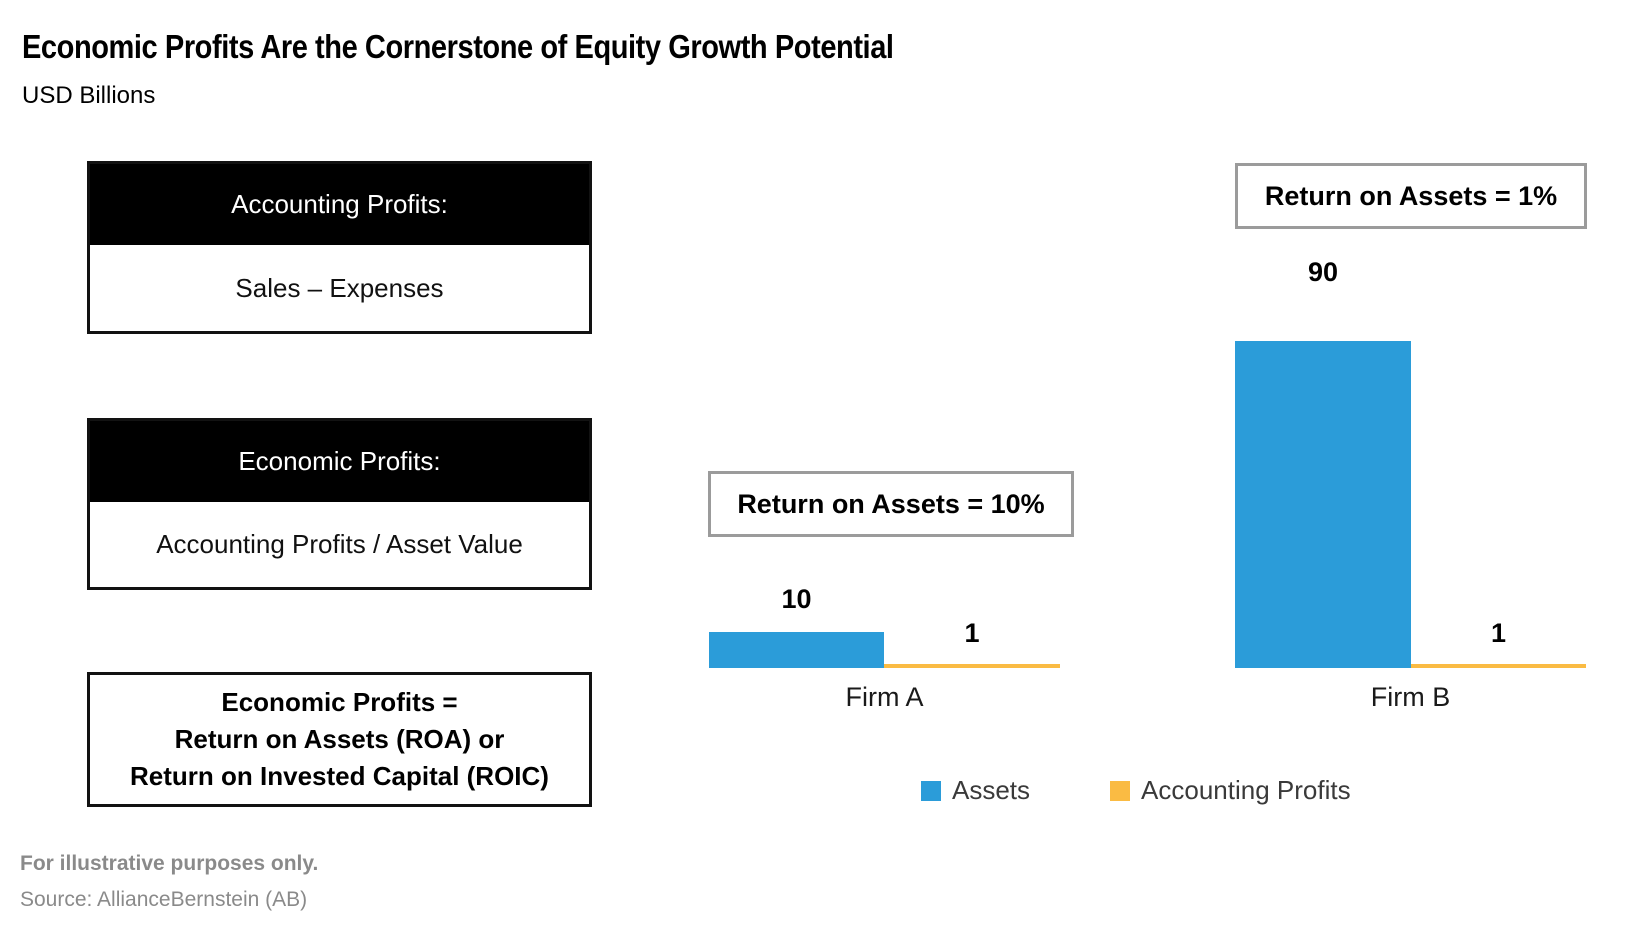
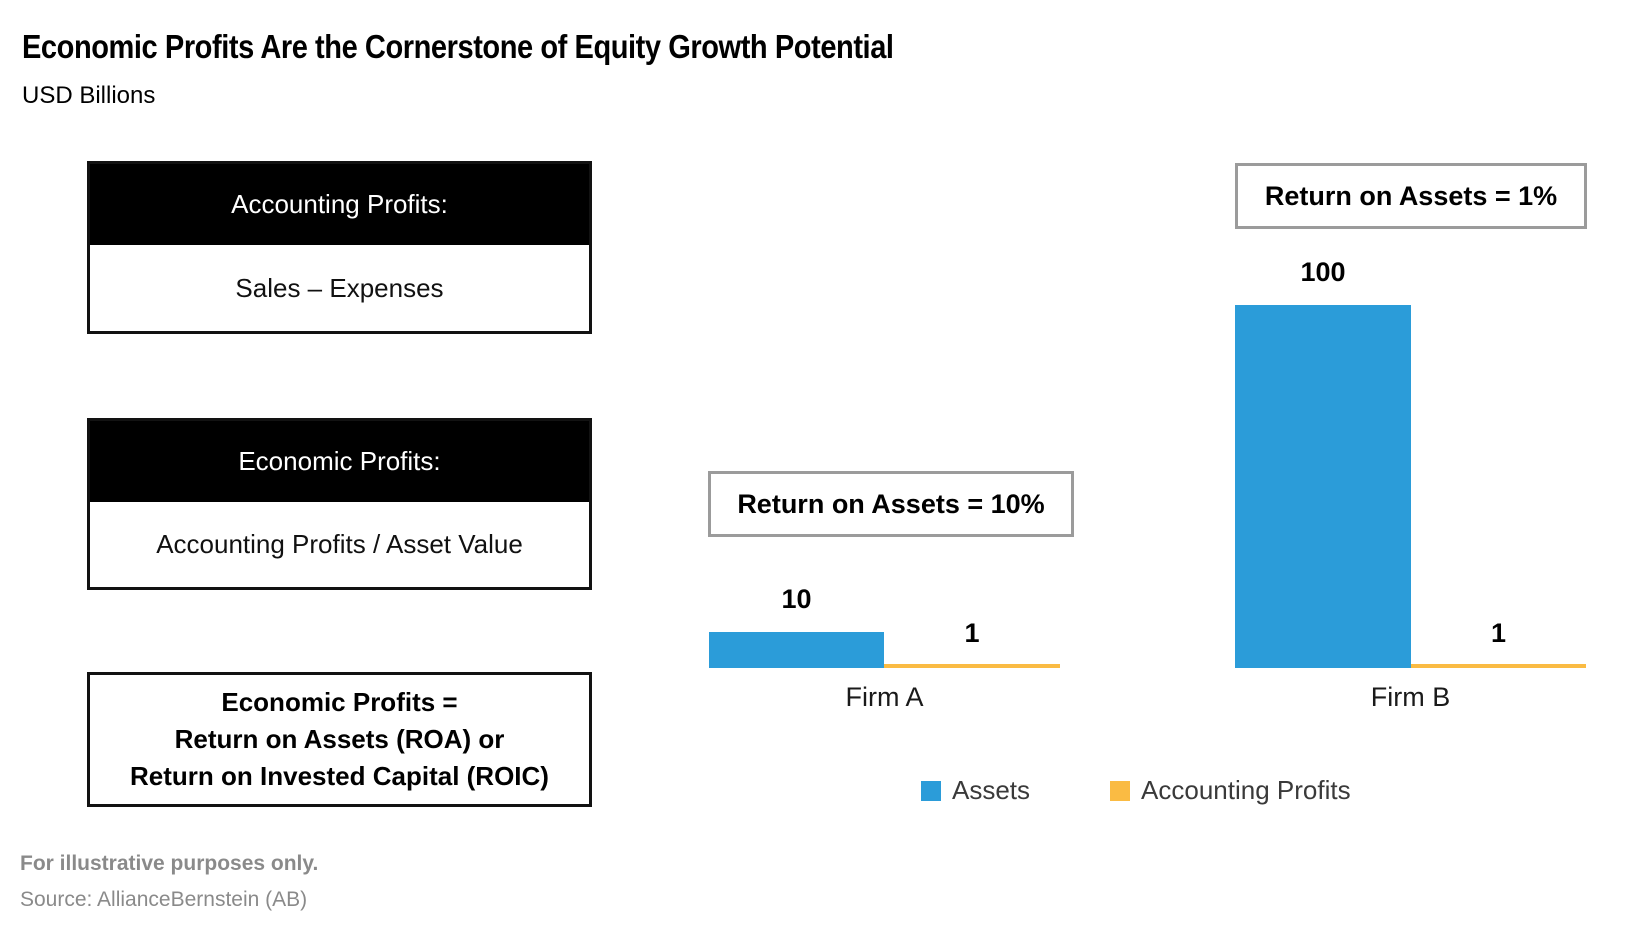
Assets/Firm B: 90 -> 100
